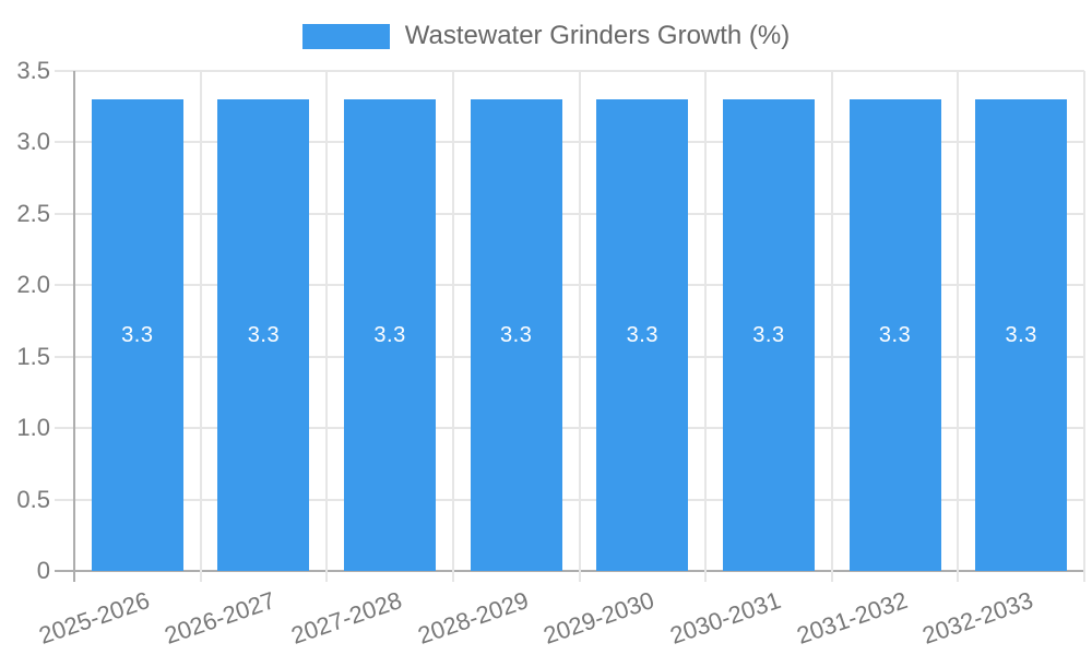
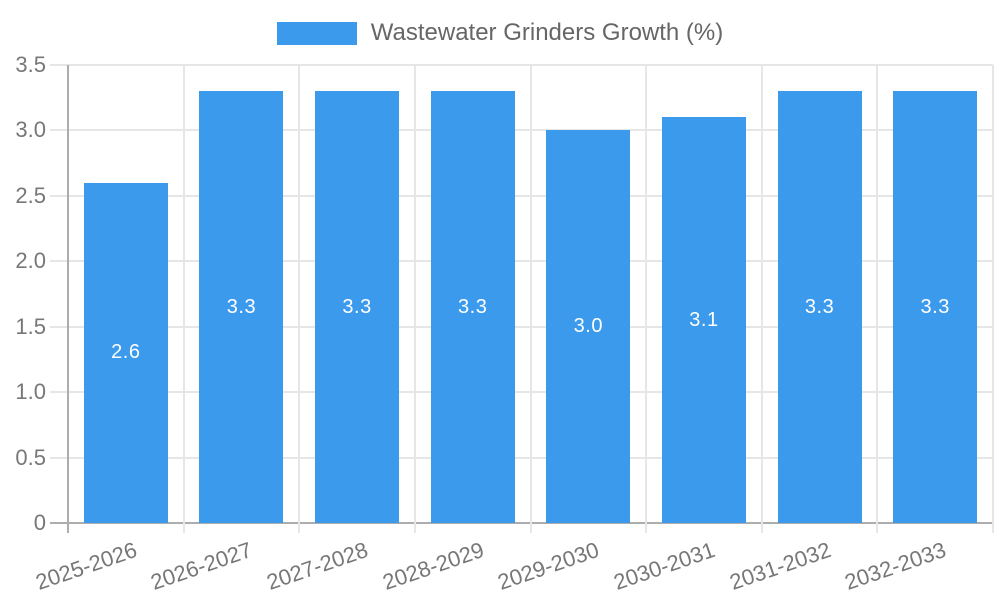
2025-2026: 3.3 -> 2.6
2029-2030: 3.3 -> 3.0
2030-2031: 3.3 -> 3.1
